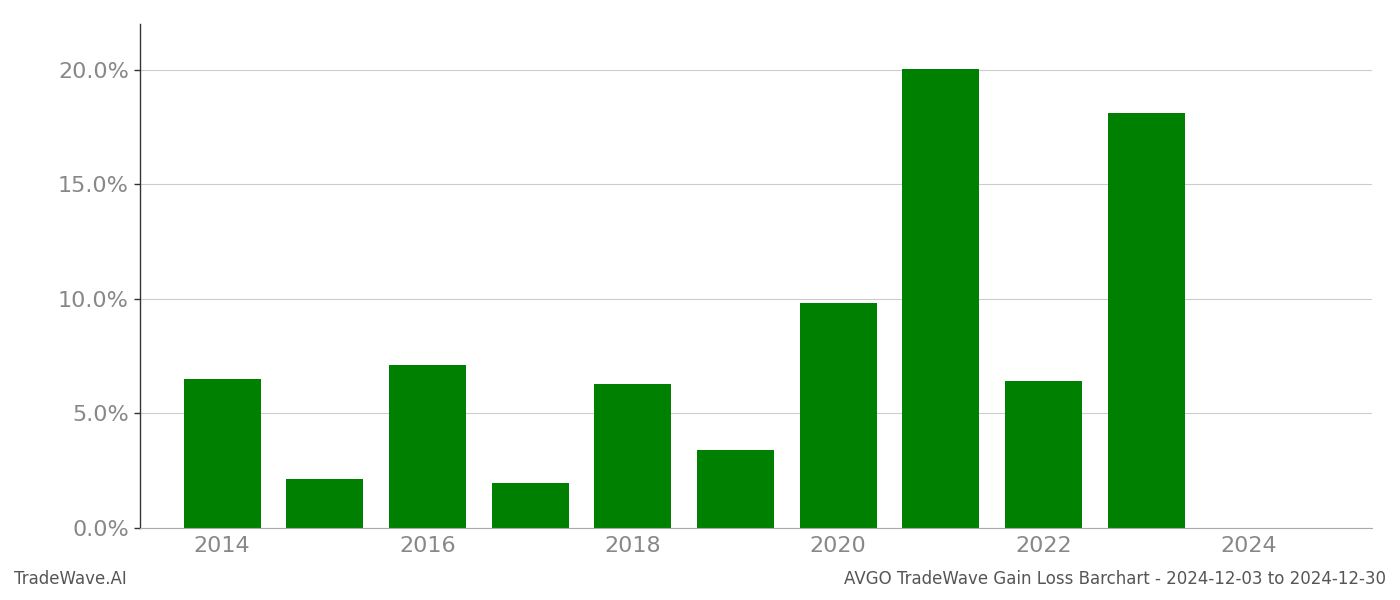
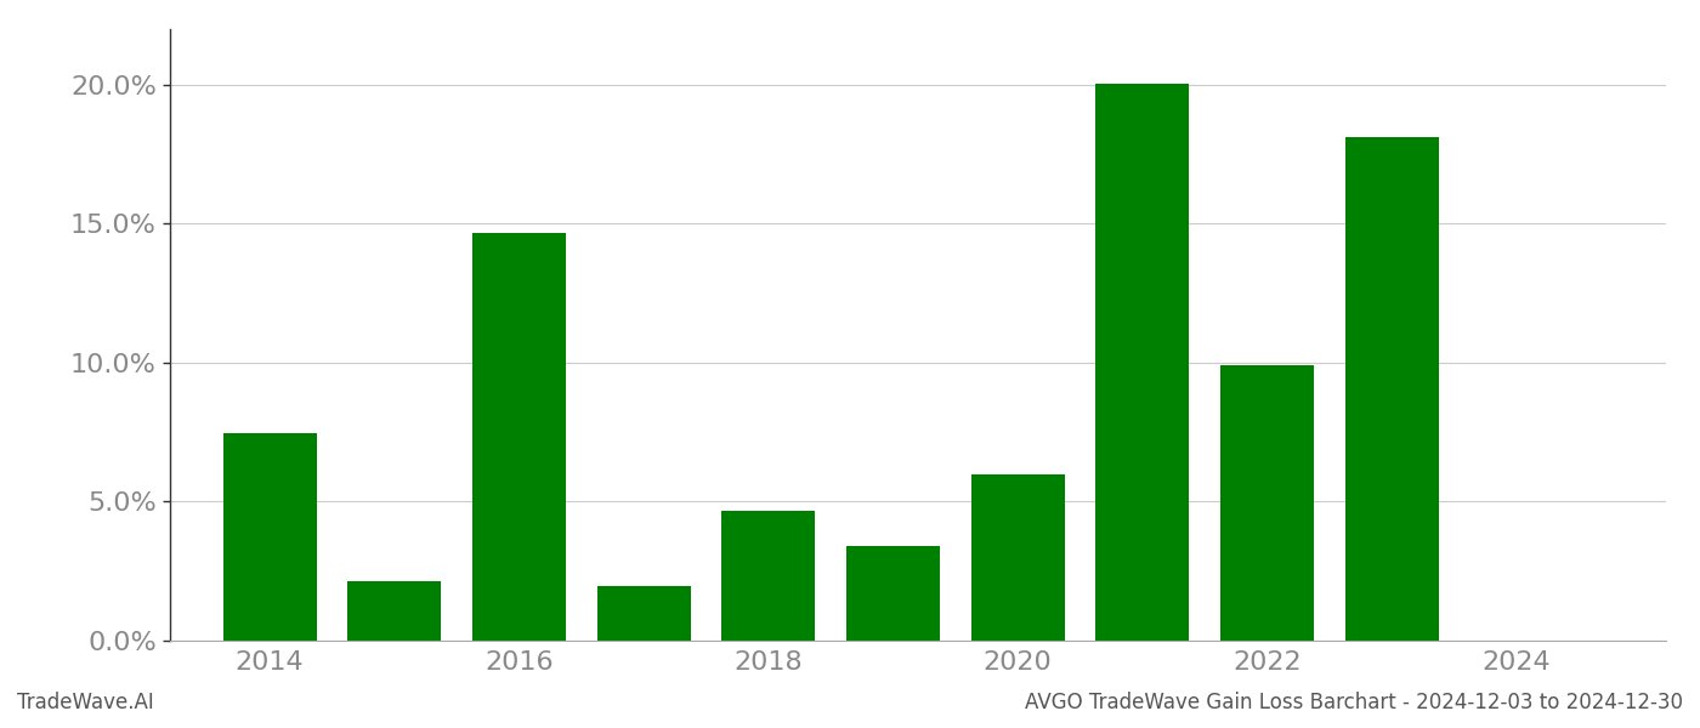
2014: 6.52% -> 7.45%
2016: 7.12% -> 14.65%
2018: 6.30% -> 4.65%
2020: 9.80% -> 6.00%
2022: 6.40% -> 9.90%
